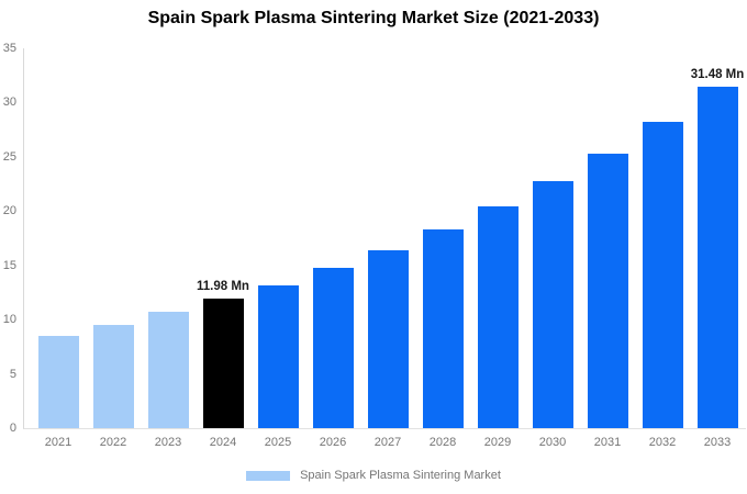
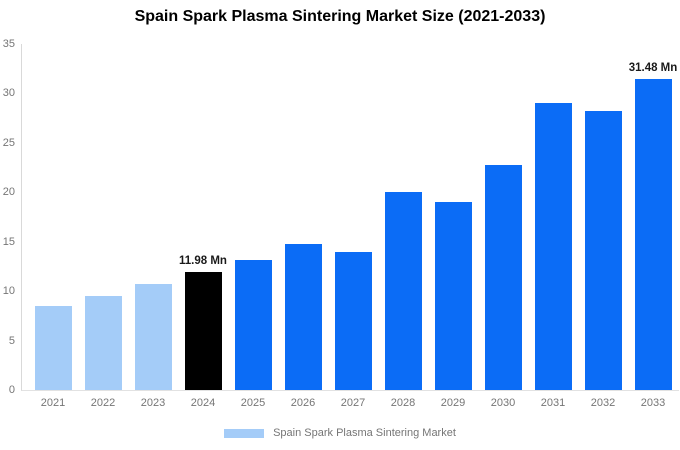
2027: 16 -> 14
2028: 18 -> 20
2029: 20 -> 19
2031: 25 -> 29
